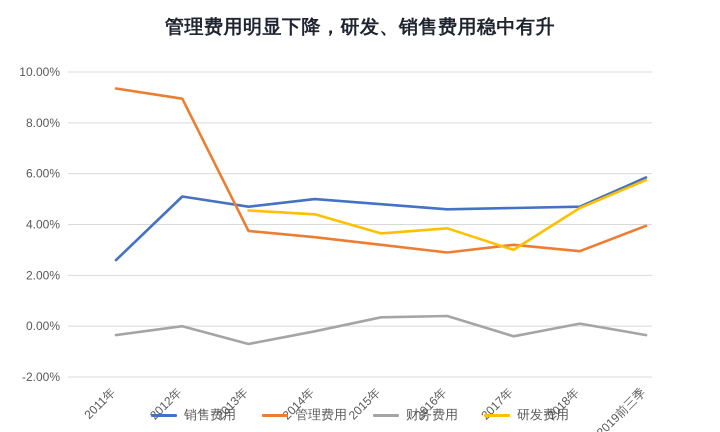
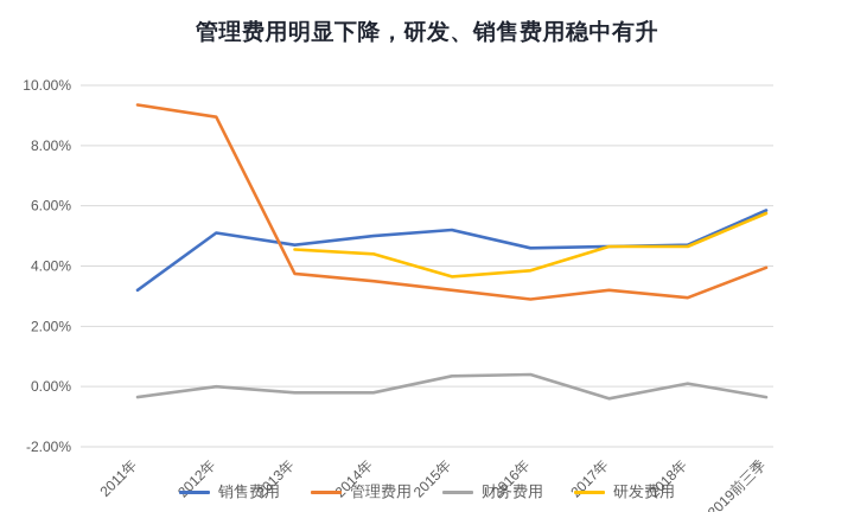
销售费用/2011年: 2.6% -> 3.2%
财务费用/2013年: -0.7% -> -0.2%
销售费用/2015年: 4.8% -> 5.2%
研发费用/2017年: 3.0% -> 4.7%
